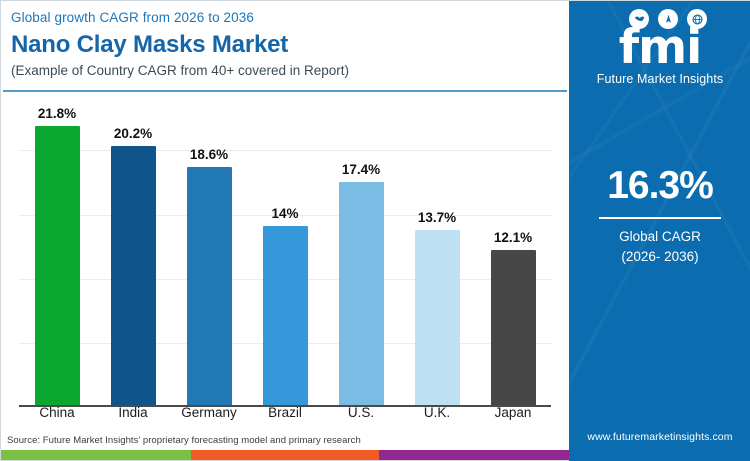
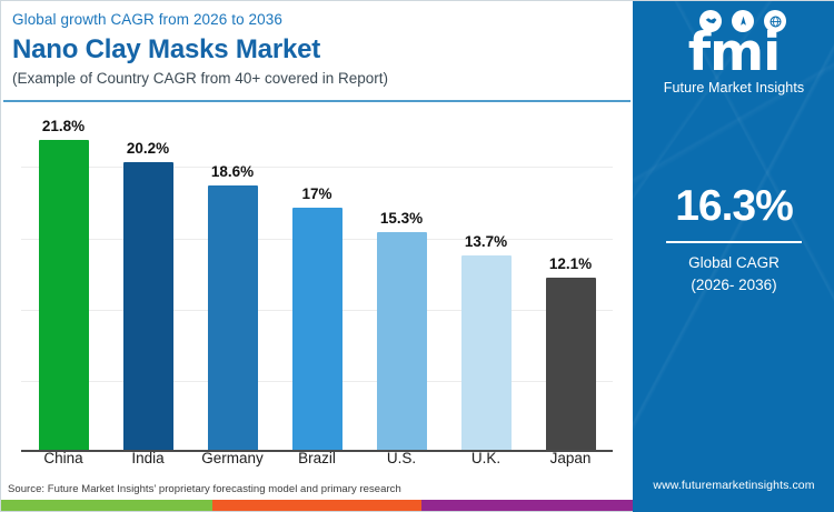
Brazil: 14% -> 17%
U.S.: 17.4% -> 15.3%
